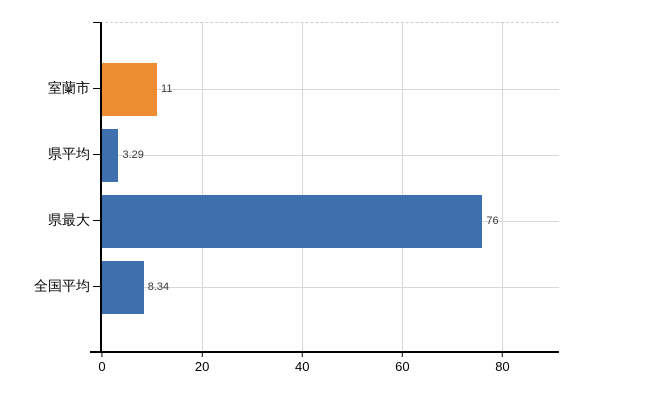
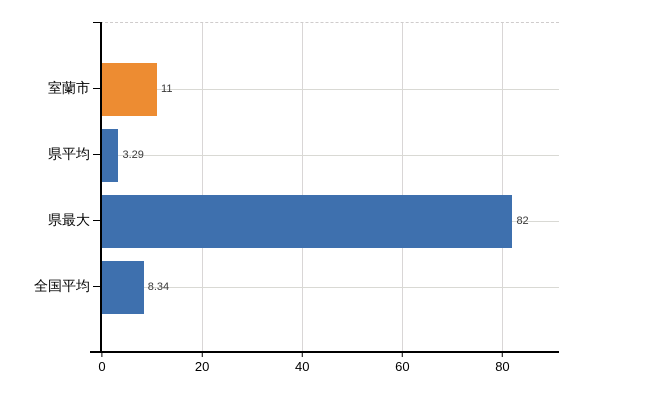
県最大: 76 -> 82
